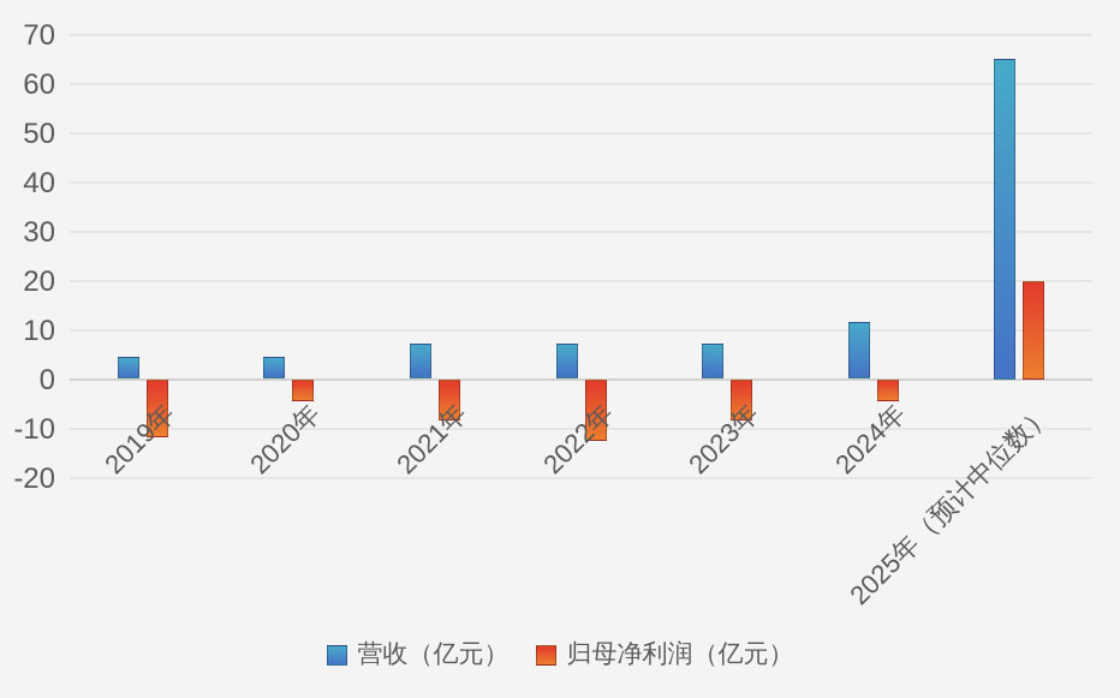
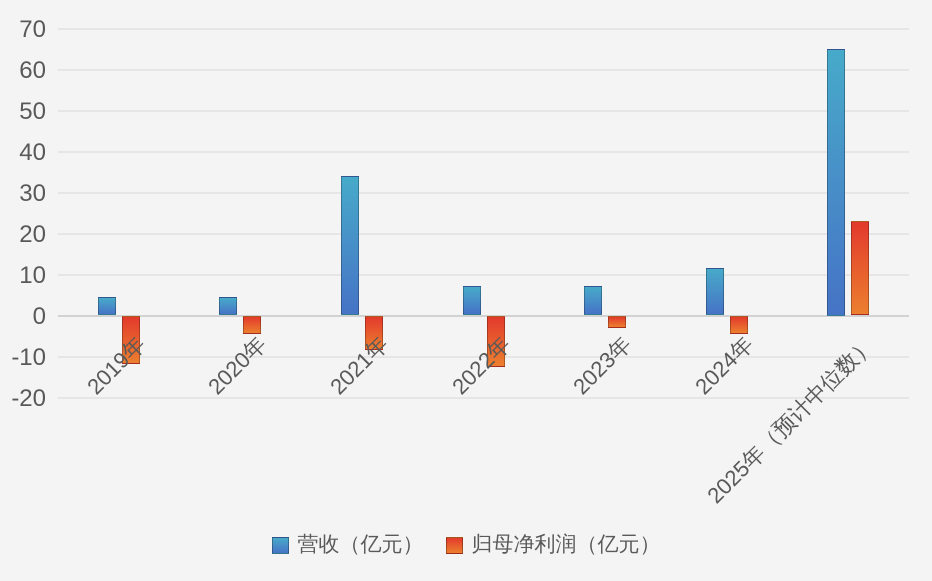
营收（亿元）/2021年: 7 -> 34
归母净利润（亿元）/2023年: -8 -> -3
归母净利润（亿元）/2025年（预计中位数）: 20 -> 23
